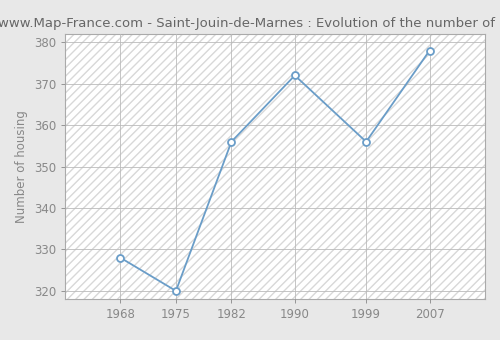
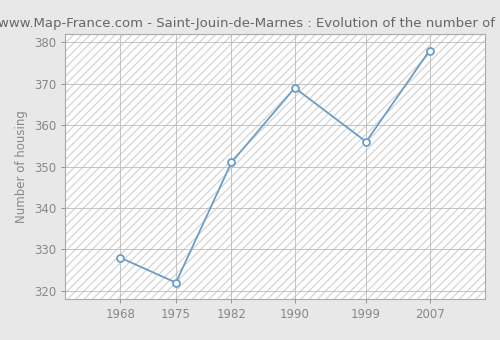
1975: 320 -> 322
1982: 356 -> 351
1990: 372 -> 369
